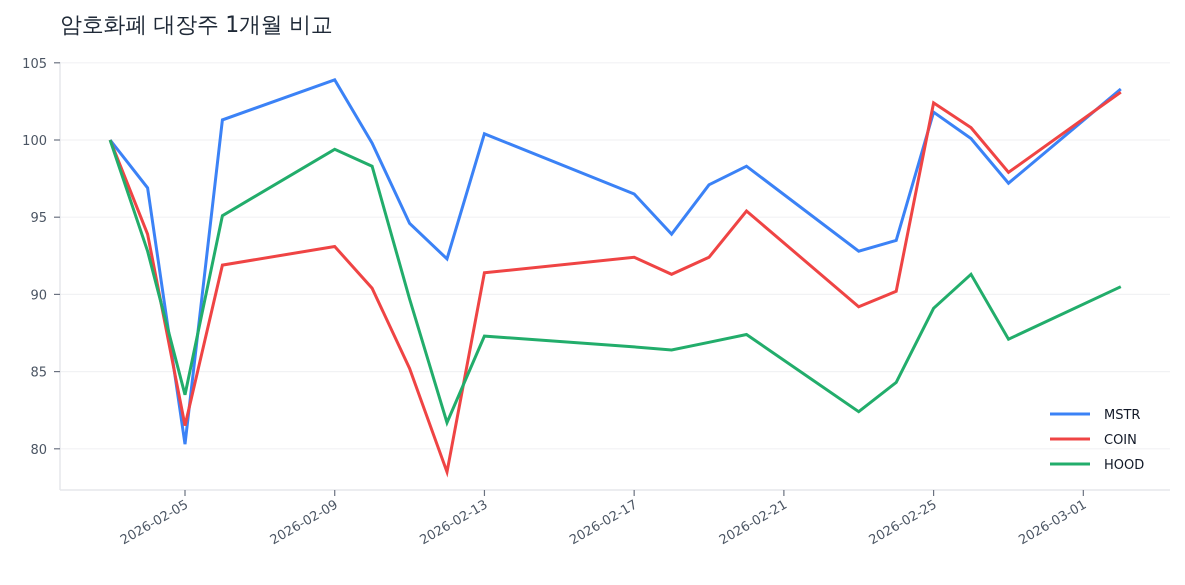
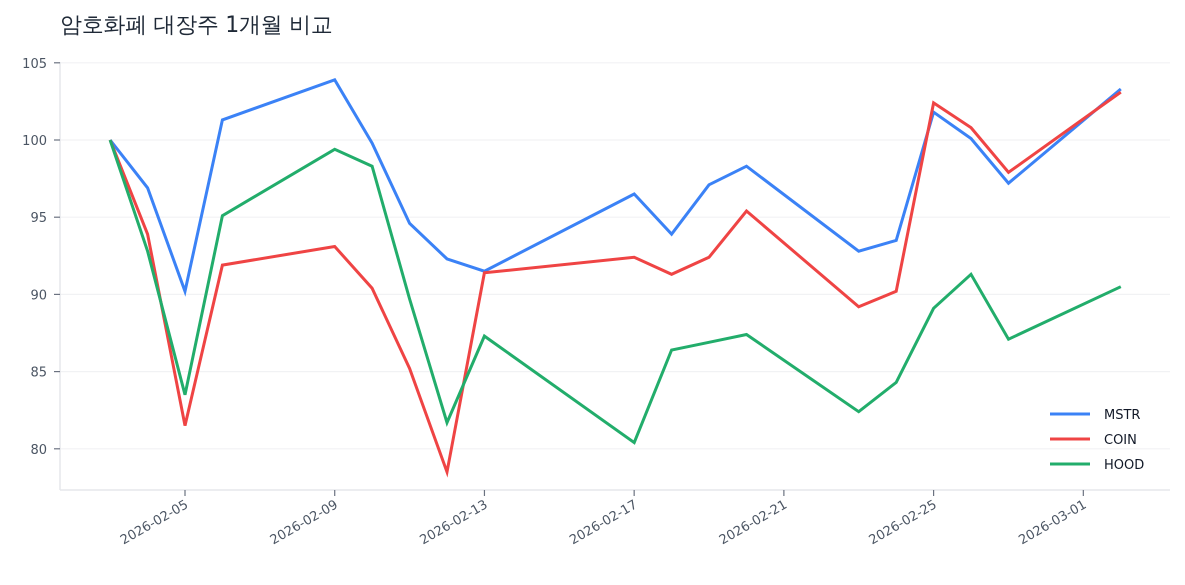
MSTR/2026-02-05: 80.3 -> 90.2
MSTR/2026-02-13: 100.4 -> 91.5
HOOD/2026-02-17: 86.6 -> 80.4
